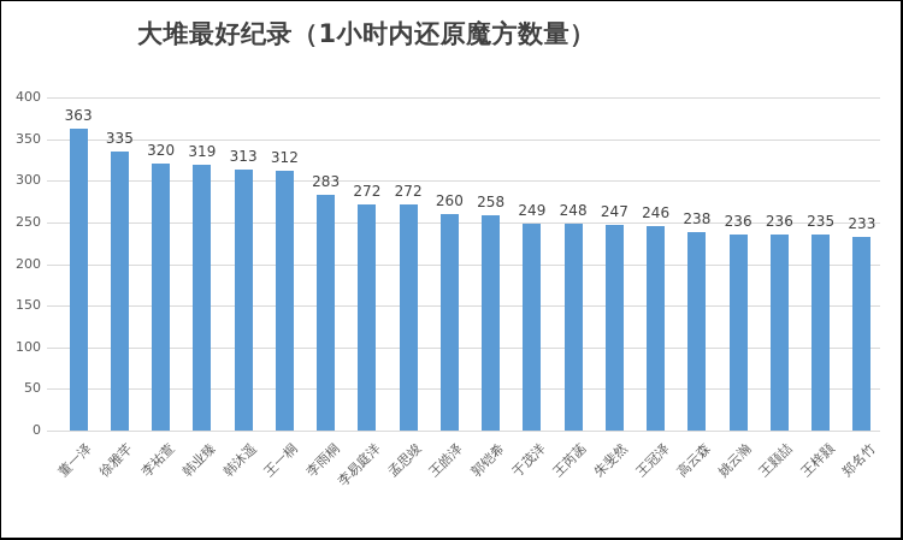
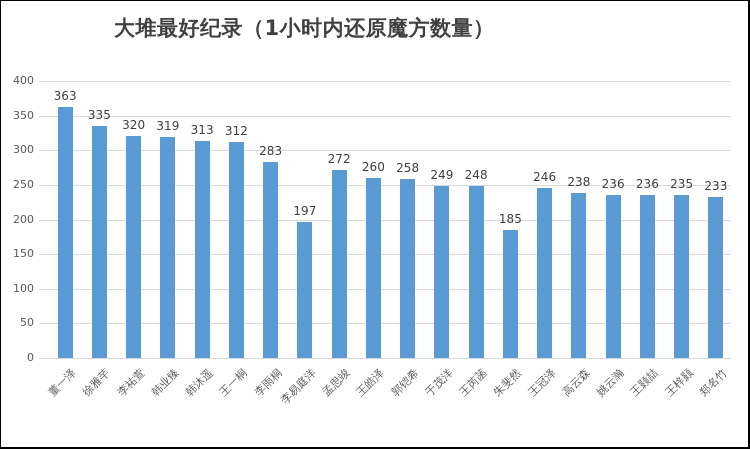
李易庭洋: 272 -> 197
朱斐然: 247 -> 185
